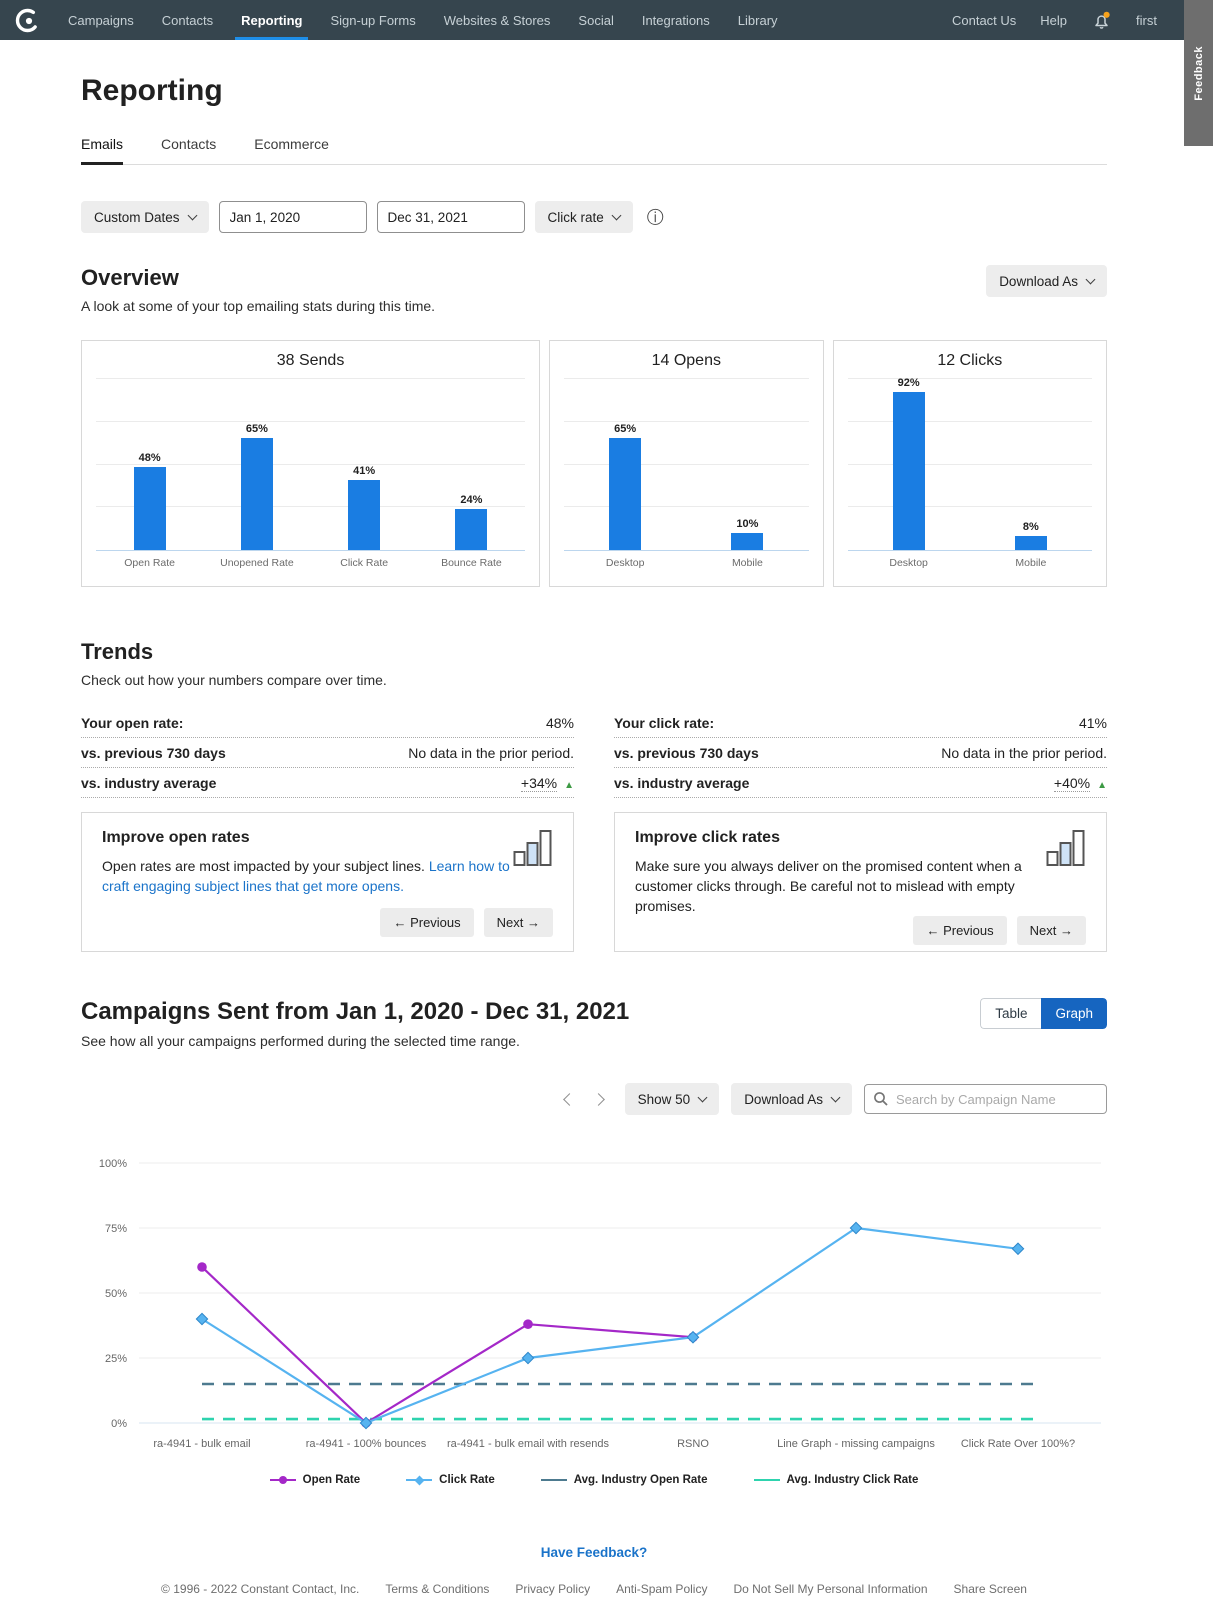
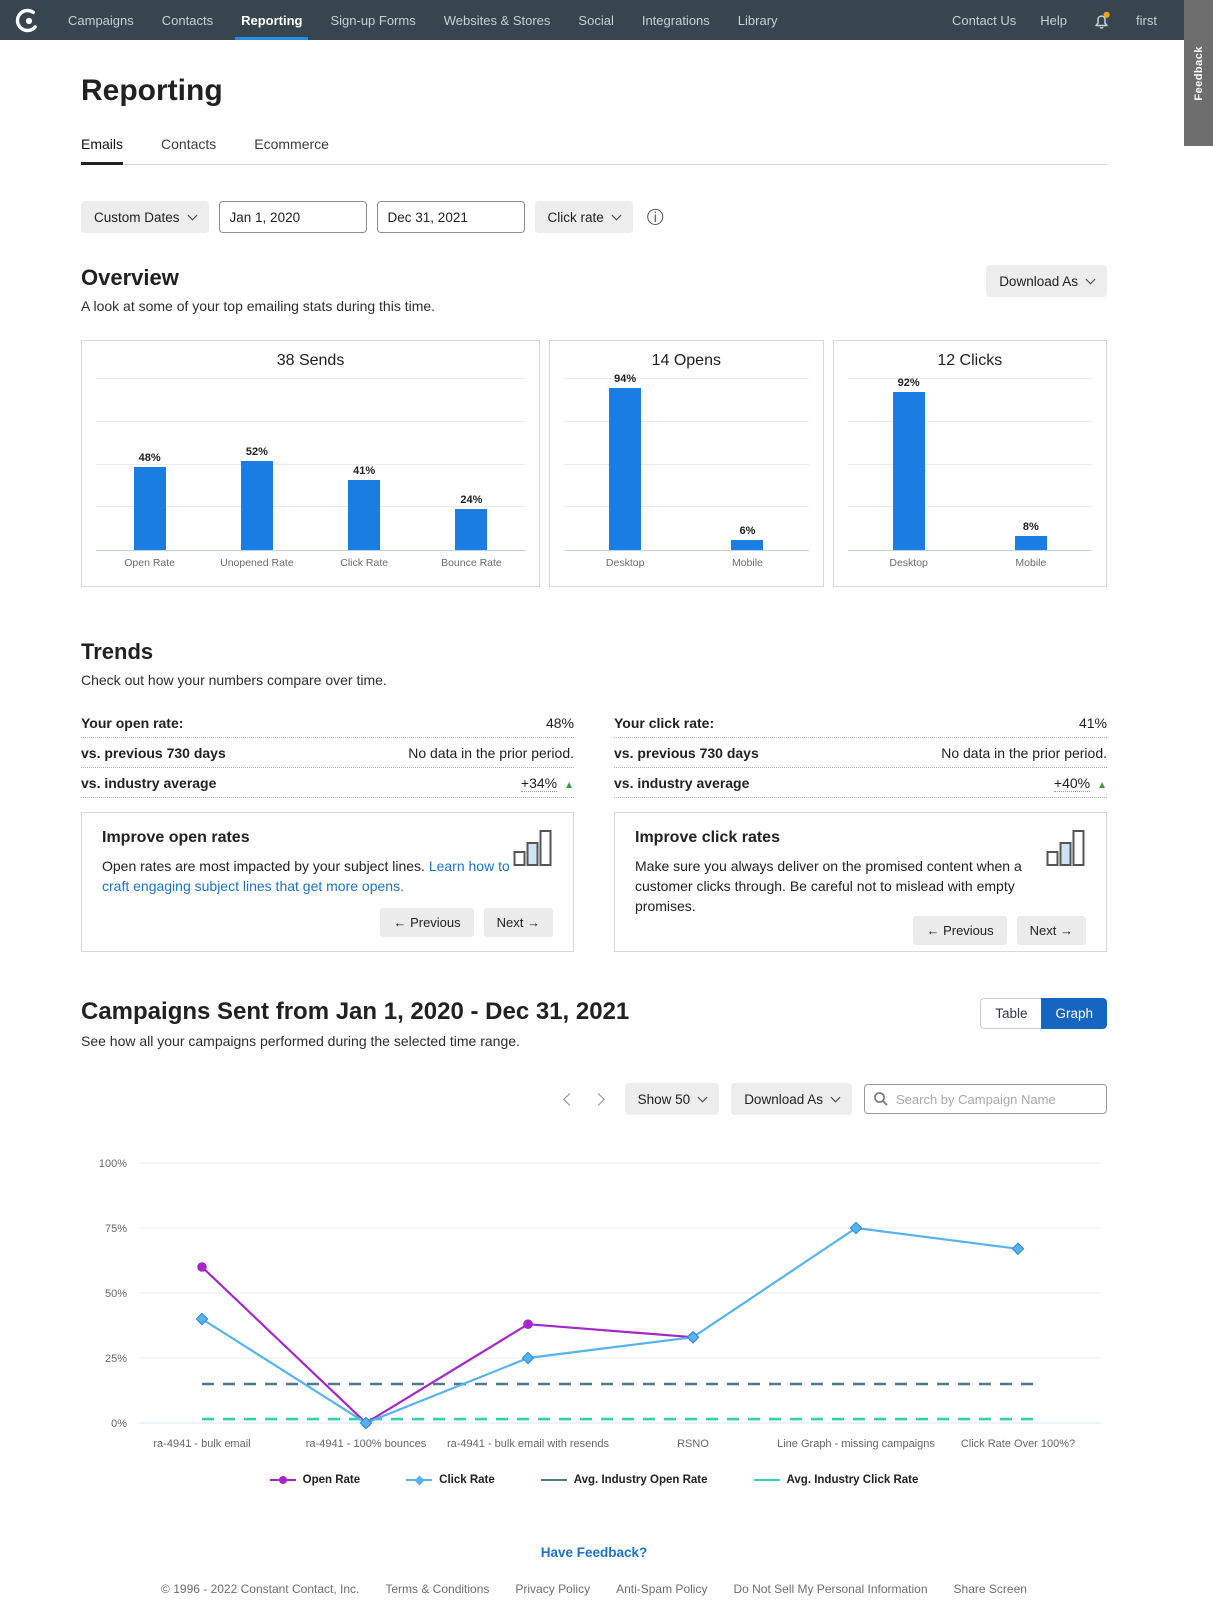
38 Sends/Unopened Rate: 65% -> 52%
14 Opens/Desktop: 65% -> 94%
14 Opens/Mobile: 10% -> 6%
